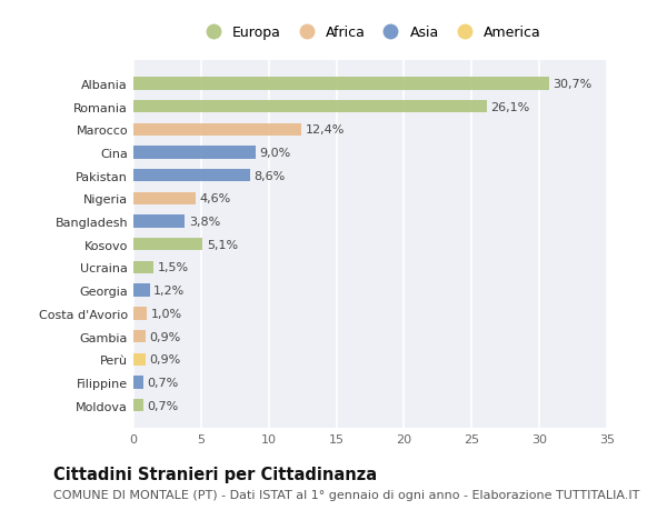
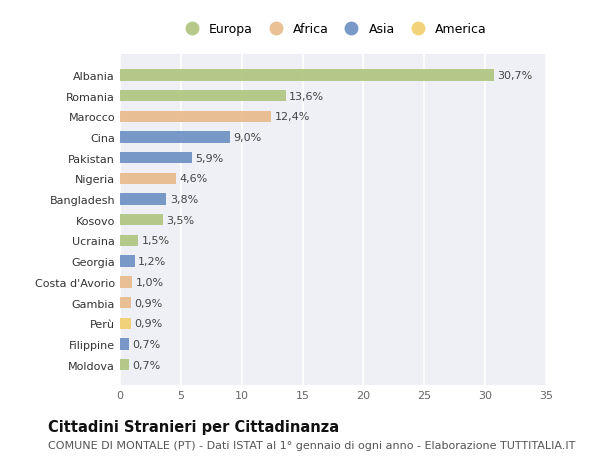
Romania: 26,1% -> 13,6%
Pakistan: 8,6% -> 5,9%
Kosovo: 5,1% -> 3,5%
